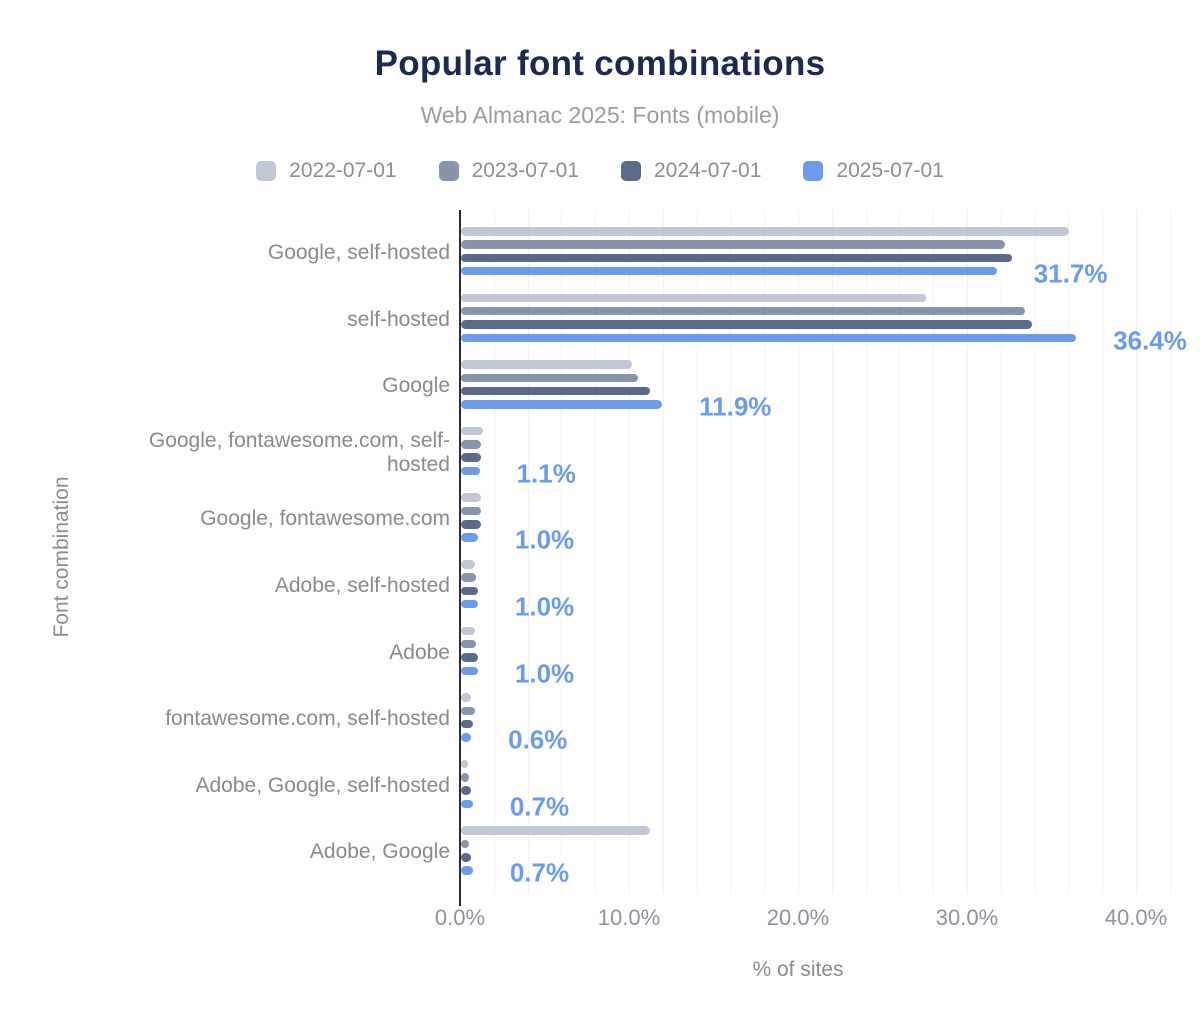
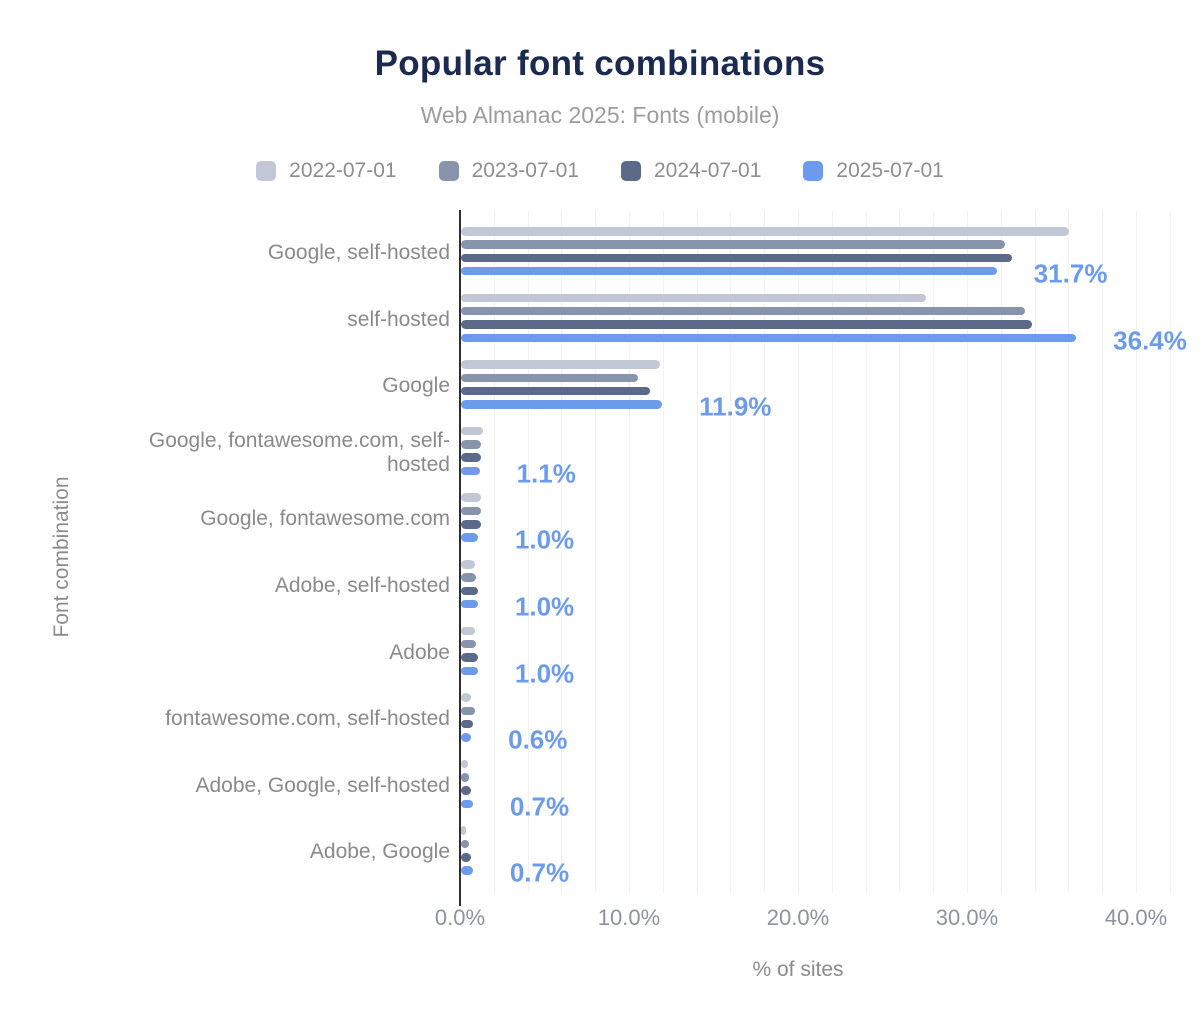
2022-07-01/Google: 10.1% -> 11.8%
2022-07-01/Adobe, Google: 11.2% -> 0.3%
